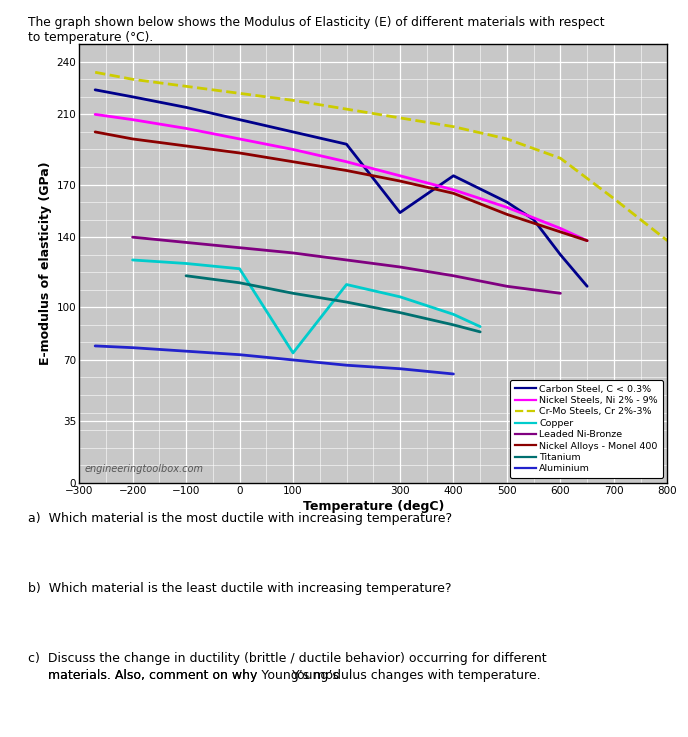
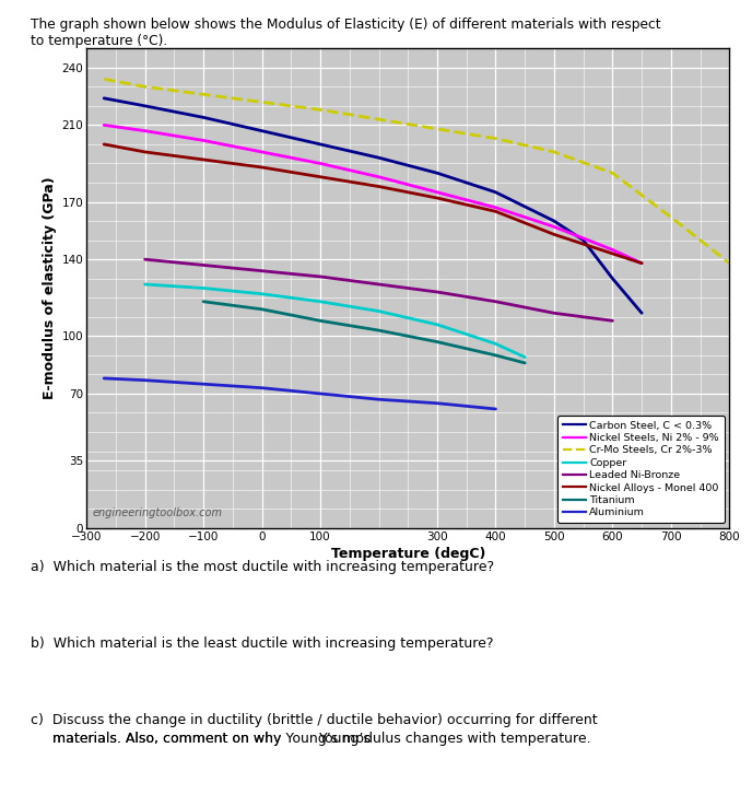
Copper/100: 74 -> 118
Carbon Steel, C < 0.3%/300: 154 -> 185
